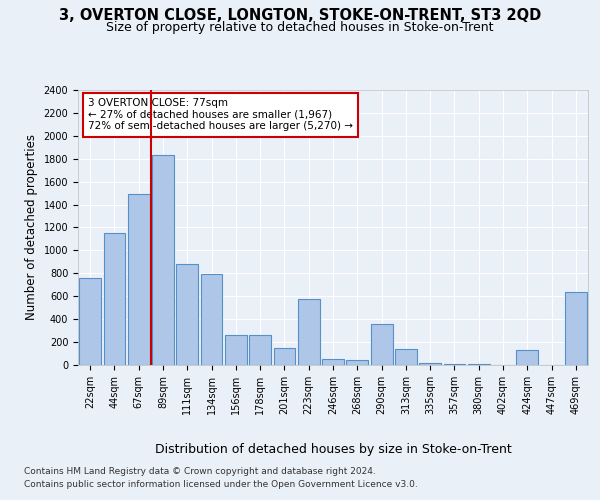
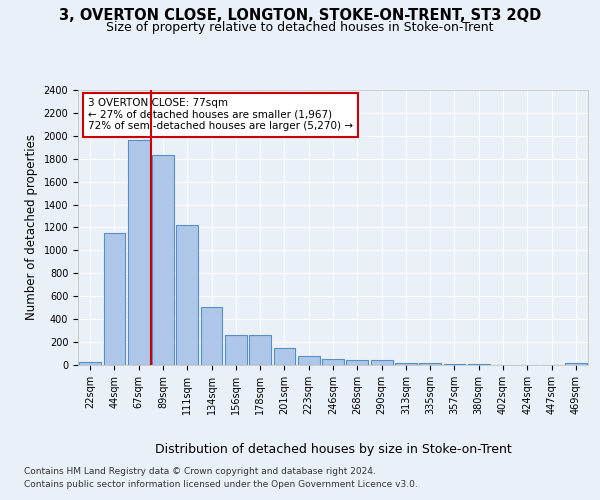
22sqm: 760 -> 30
67sqm: 1490 -> 1960
111sqm: 880 -> 1220
134sqm: 790 -> 510
223sqm: 580 -> 80
290sqm: 360 -> 40
313sqm: 140 -> 20
424sqm: 130 -> 0
469sqm: 640 -> 20
